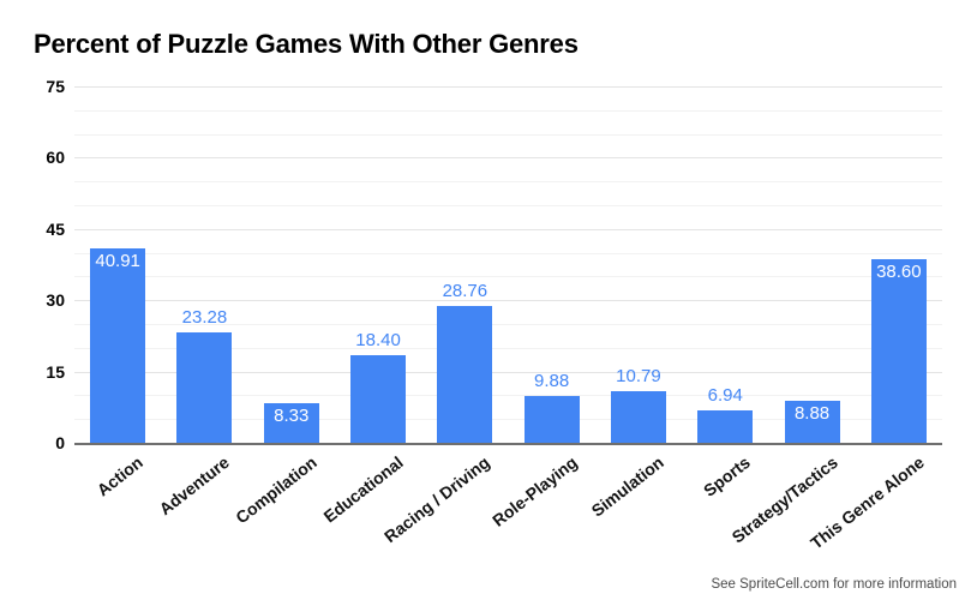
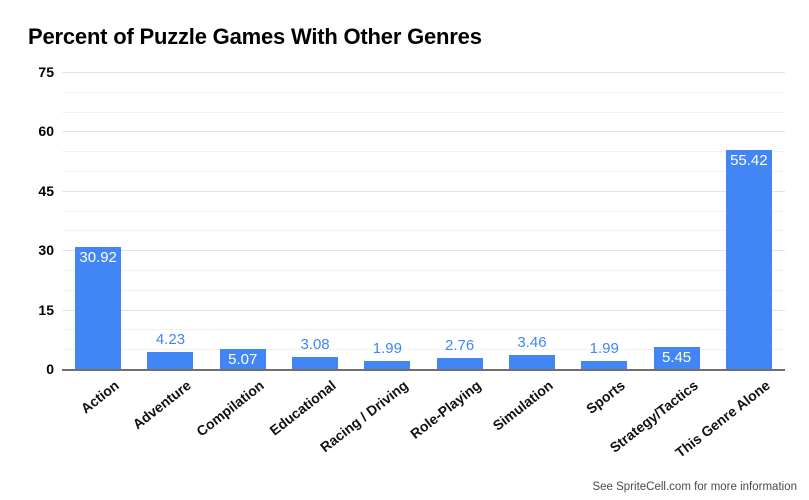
Action: 40.91 -> 30.92
Adventure: 23.28 -> 4.23
Compilation: 8.33 -> 5.07
Educational: 18.40 -> 3.08
Racing / Driving: 28.76 -> 1.99
Role-Playing: 9.88 -> 2.76
Simulation: 10.79 -> 3.46
Sports: 6.94 -> 1.99
Strategy/Tactics: 8.88 -> 5.45
This Genre Alone: 38.60 -> 55.42
